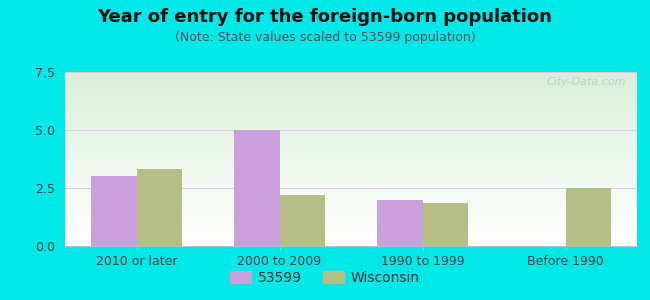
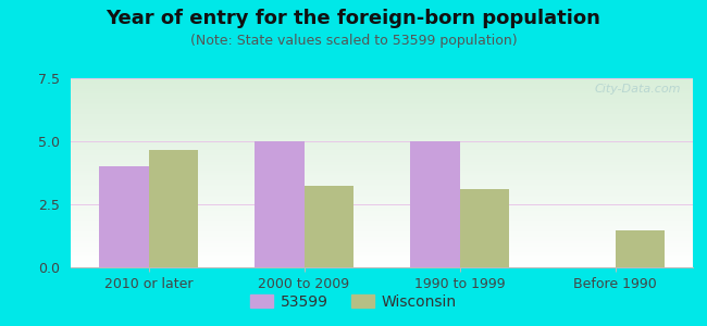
53599/2010 or later: 3 -> 4
Wisconsin/2010 or later: 3.30 -> 4.65
Wisconsin/2000 to 2009: 2.20 -> 3.25
53599/1990 to 1999: 2 -> 5
Wisconsin/1990 to 1999: 1.85 -> 3.10
Wisconsin/Before 1990: 2.50 -> 1.45
